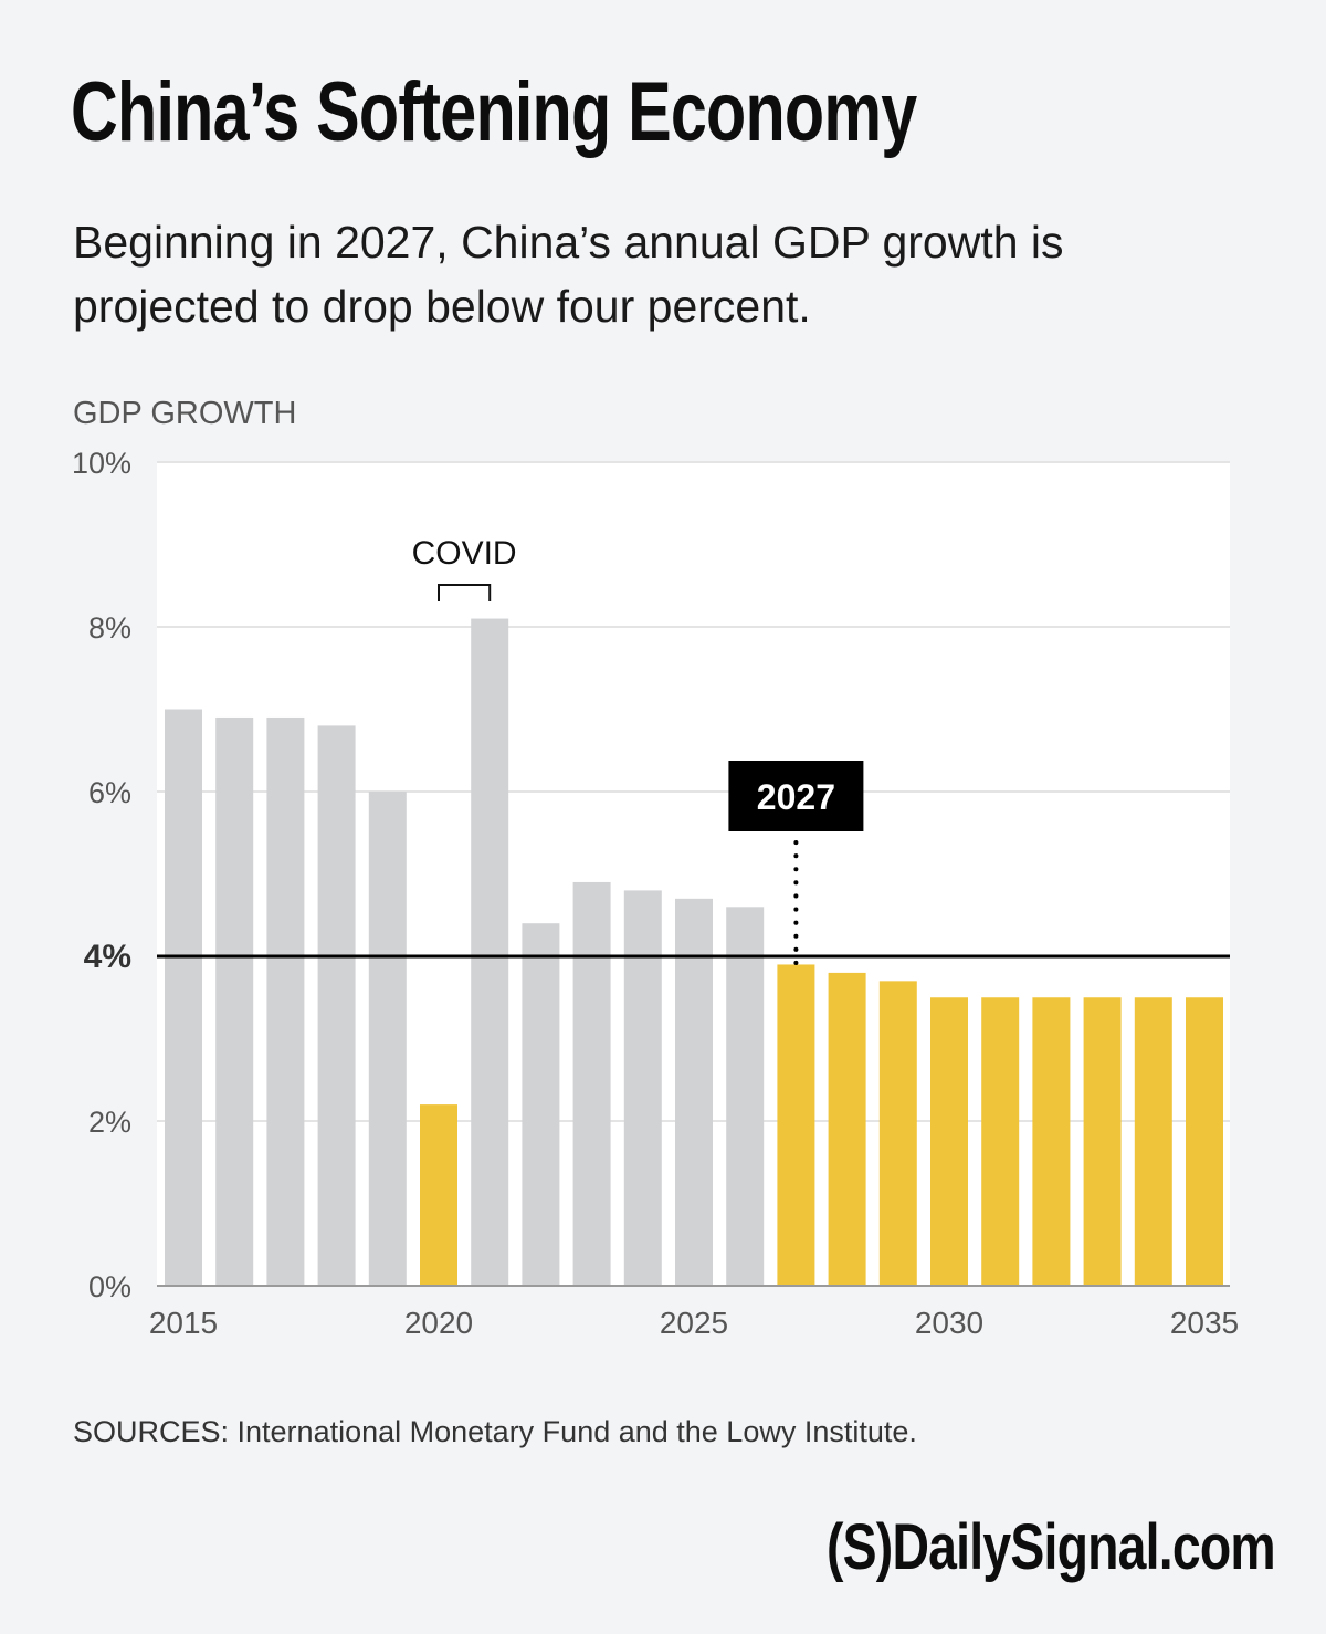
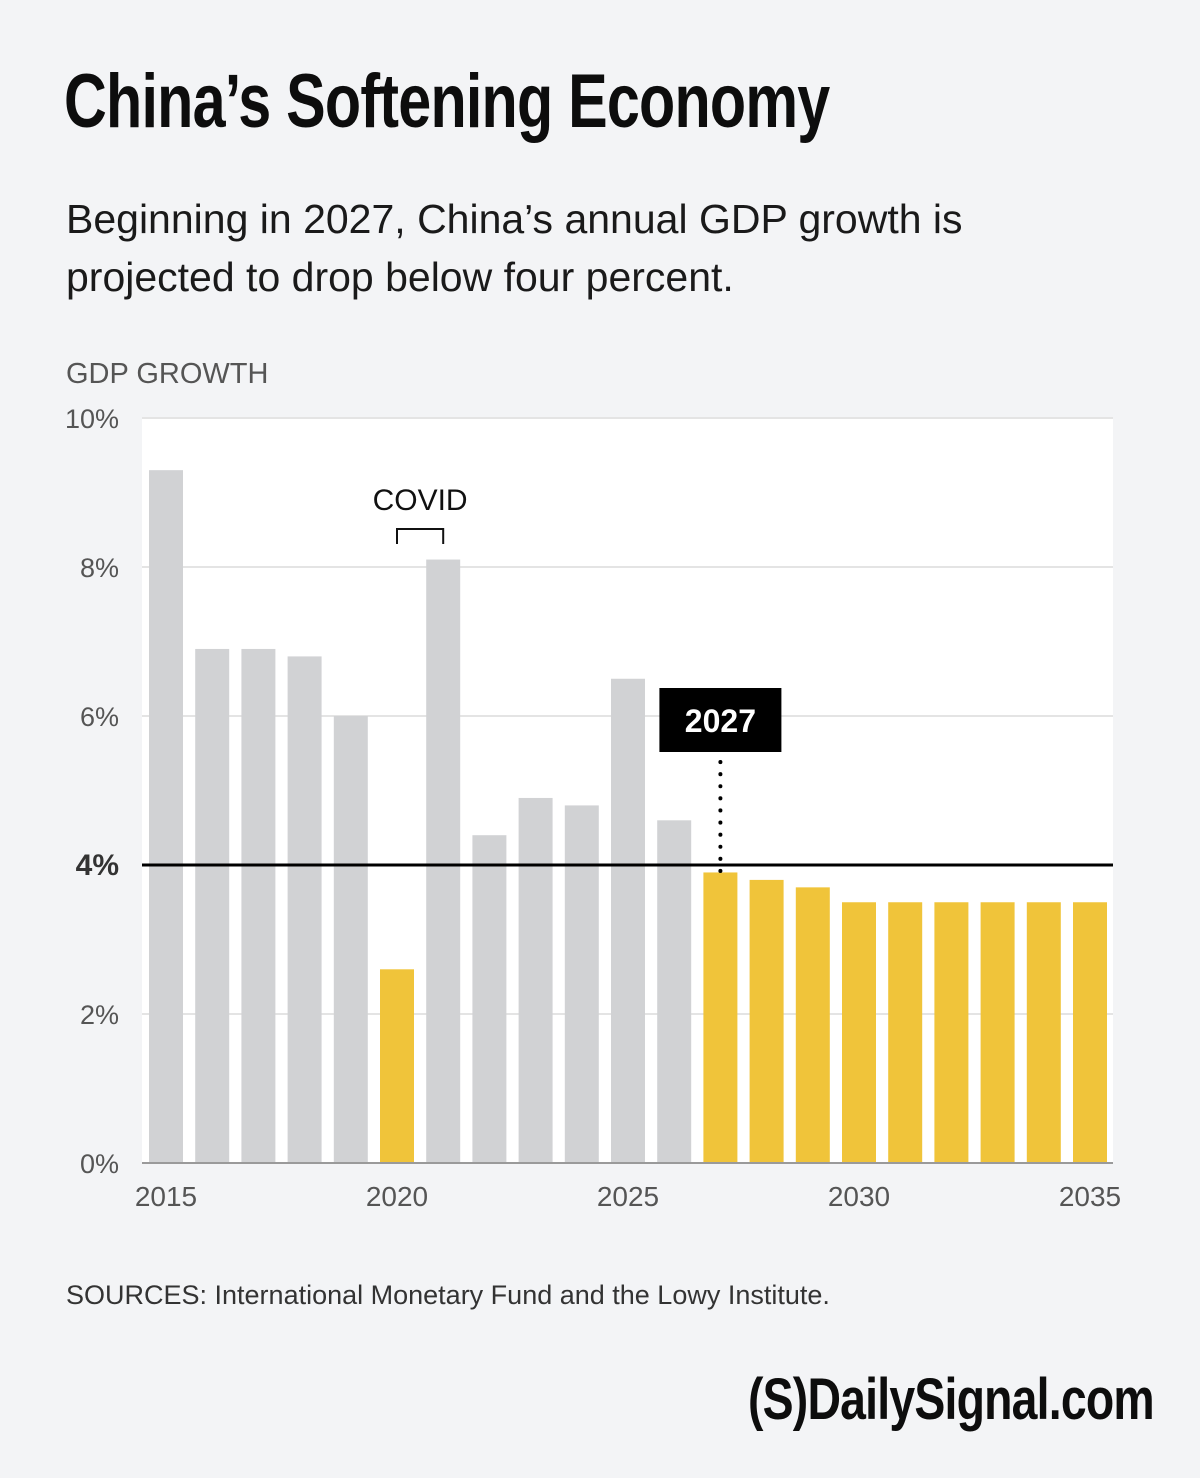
2015: 7.0% -> 9.3%
2020: 2.2% -> 2.6%
2025: 4.7% -> 6.5%
